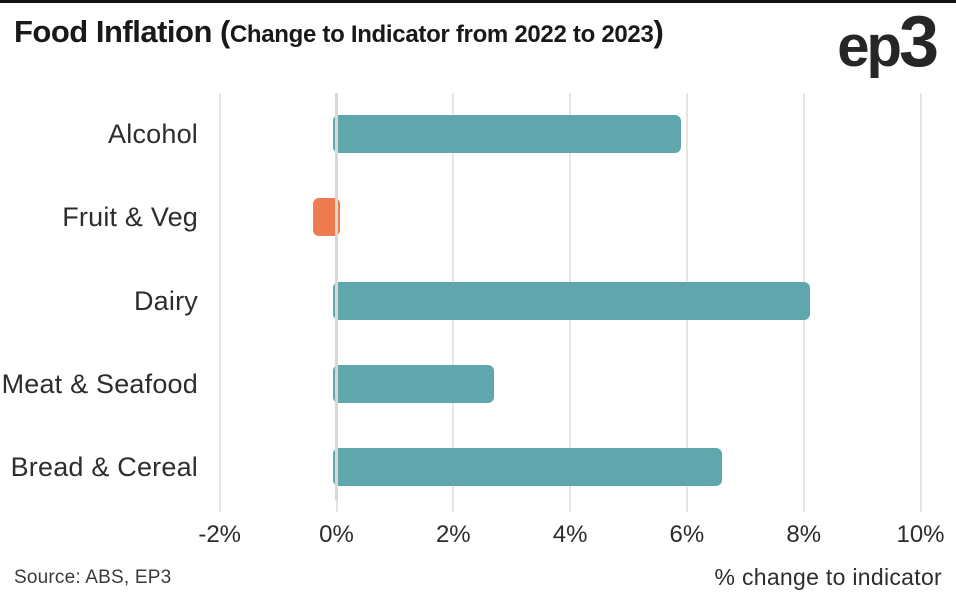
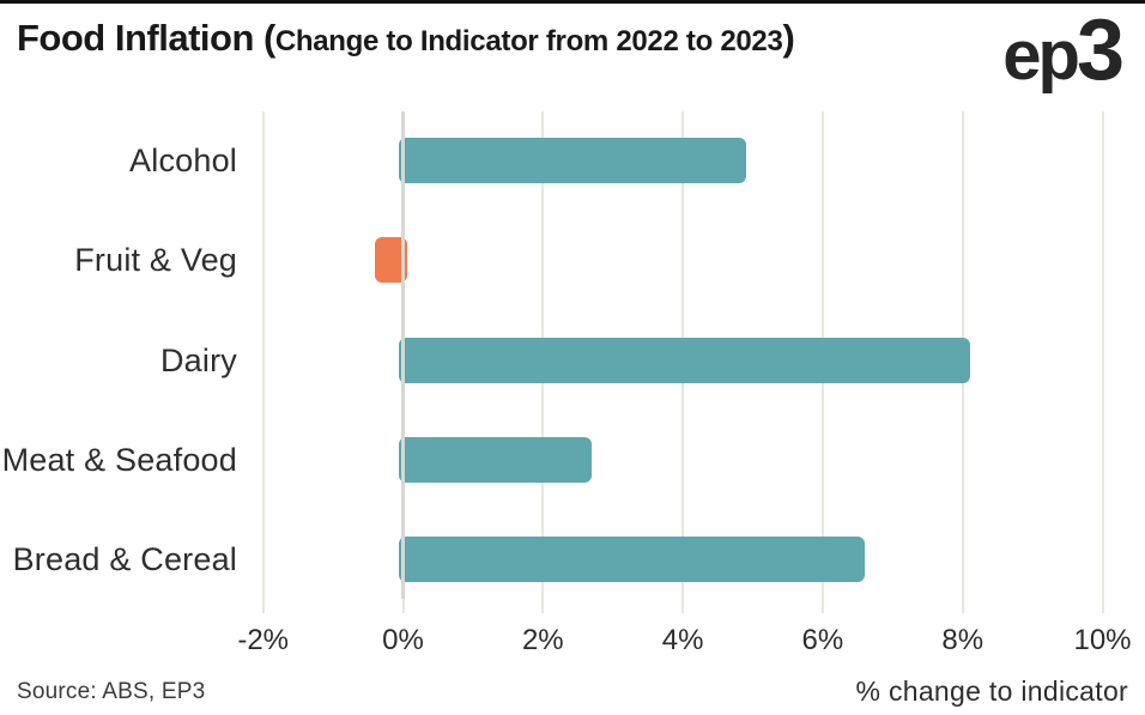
Alcohol: 5.9% -> 4.9%
